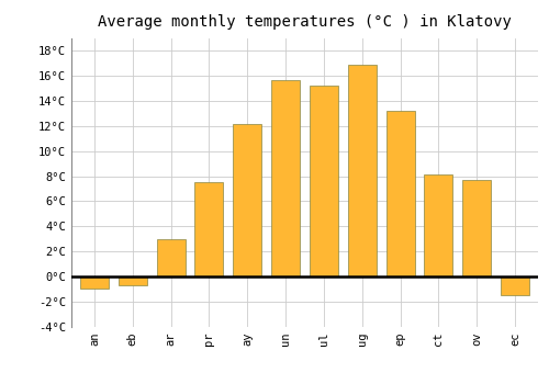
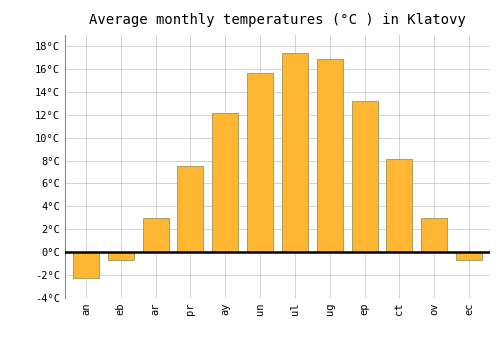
an: -1.0°C -> -2.3°C
ul: 15.2°C -> 17.4°C
ov: 7.7°C -> 3.0°C
ec: -1.5°C -> -0.7°C
